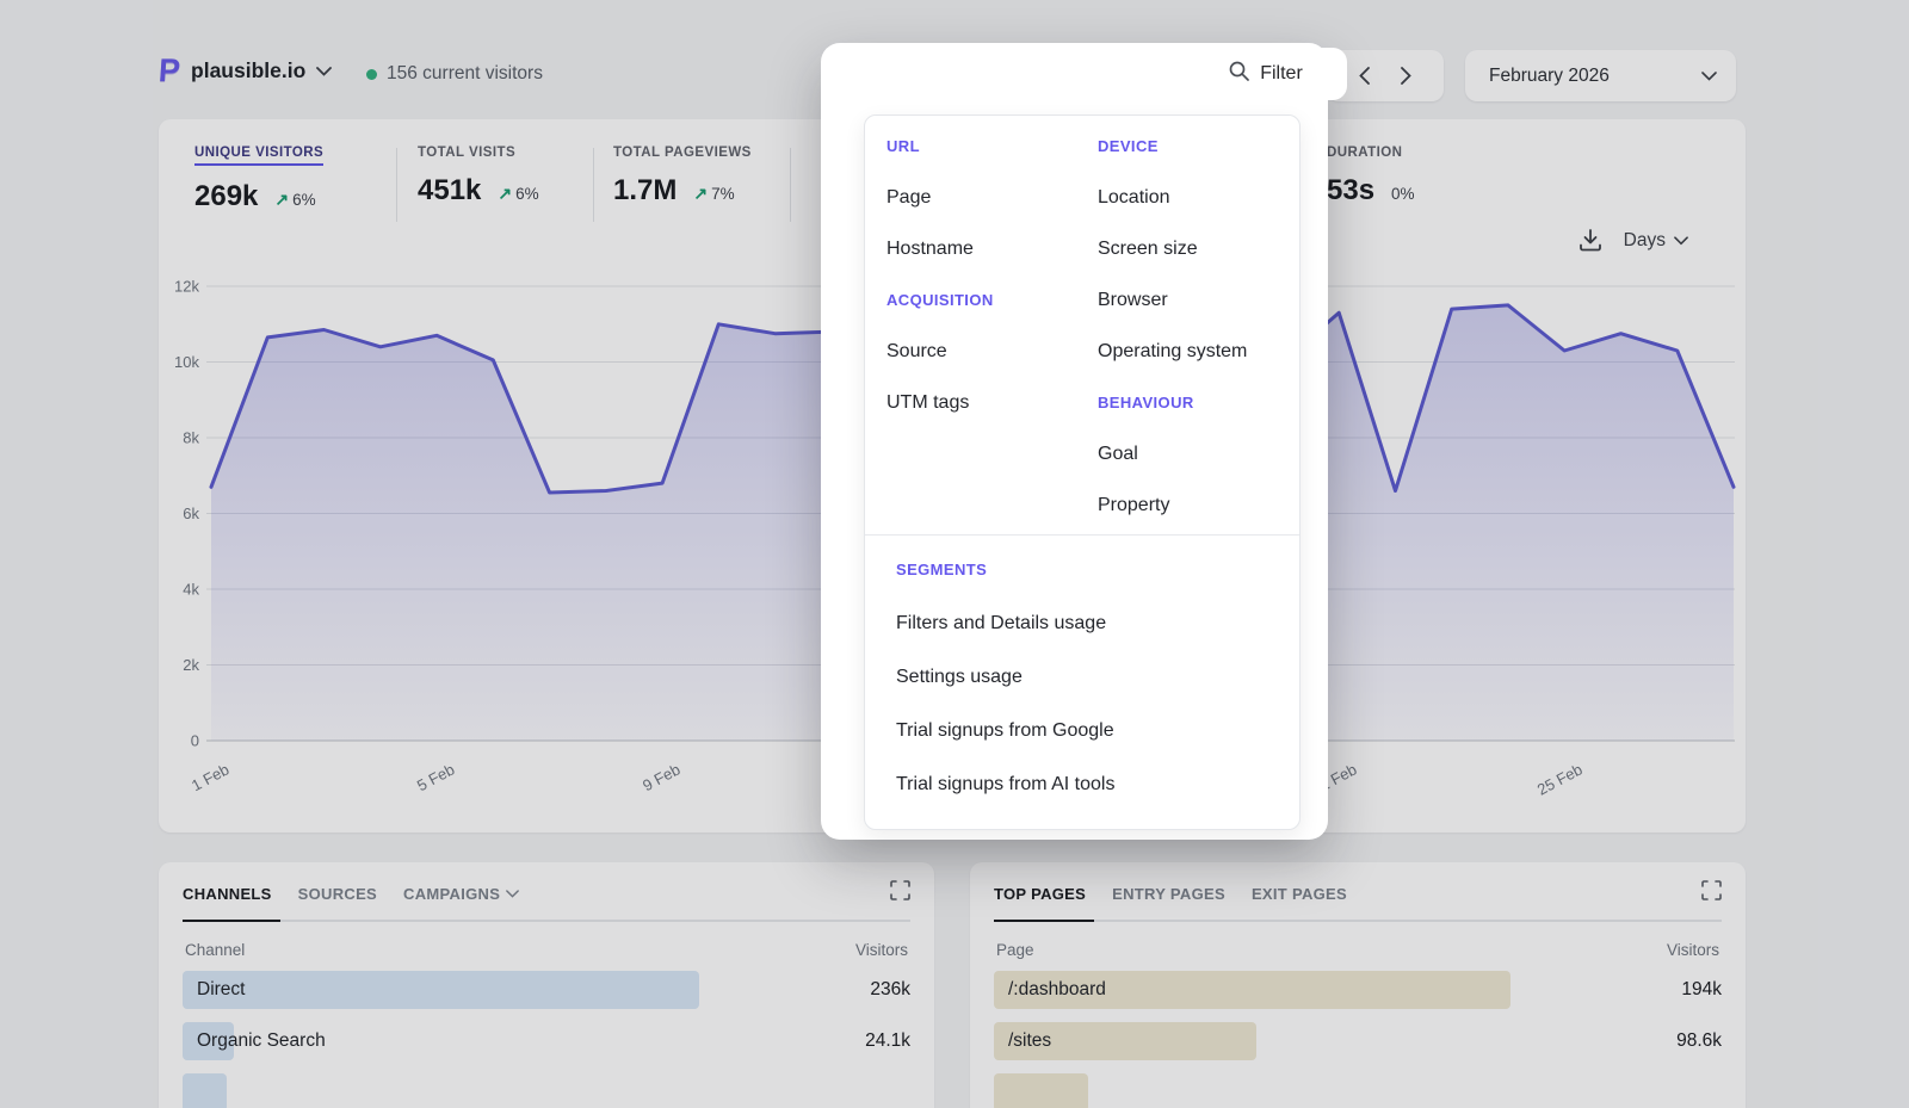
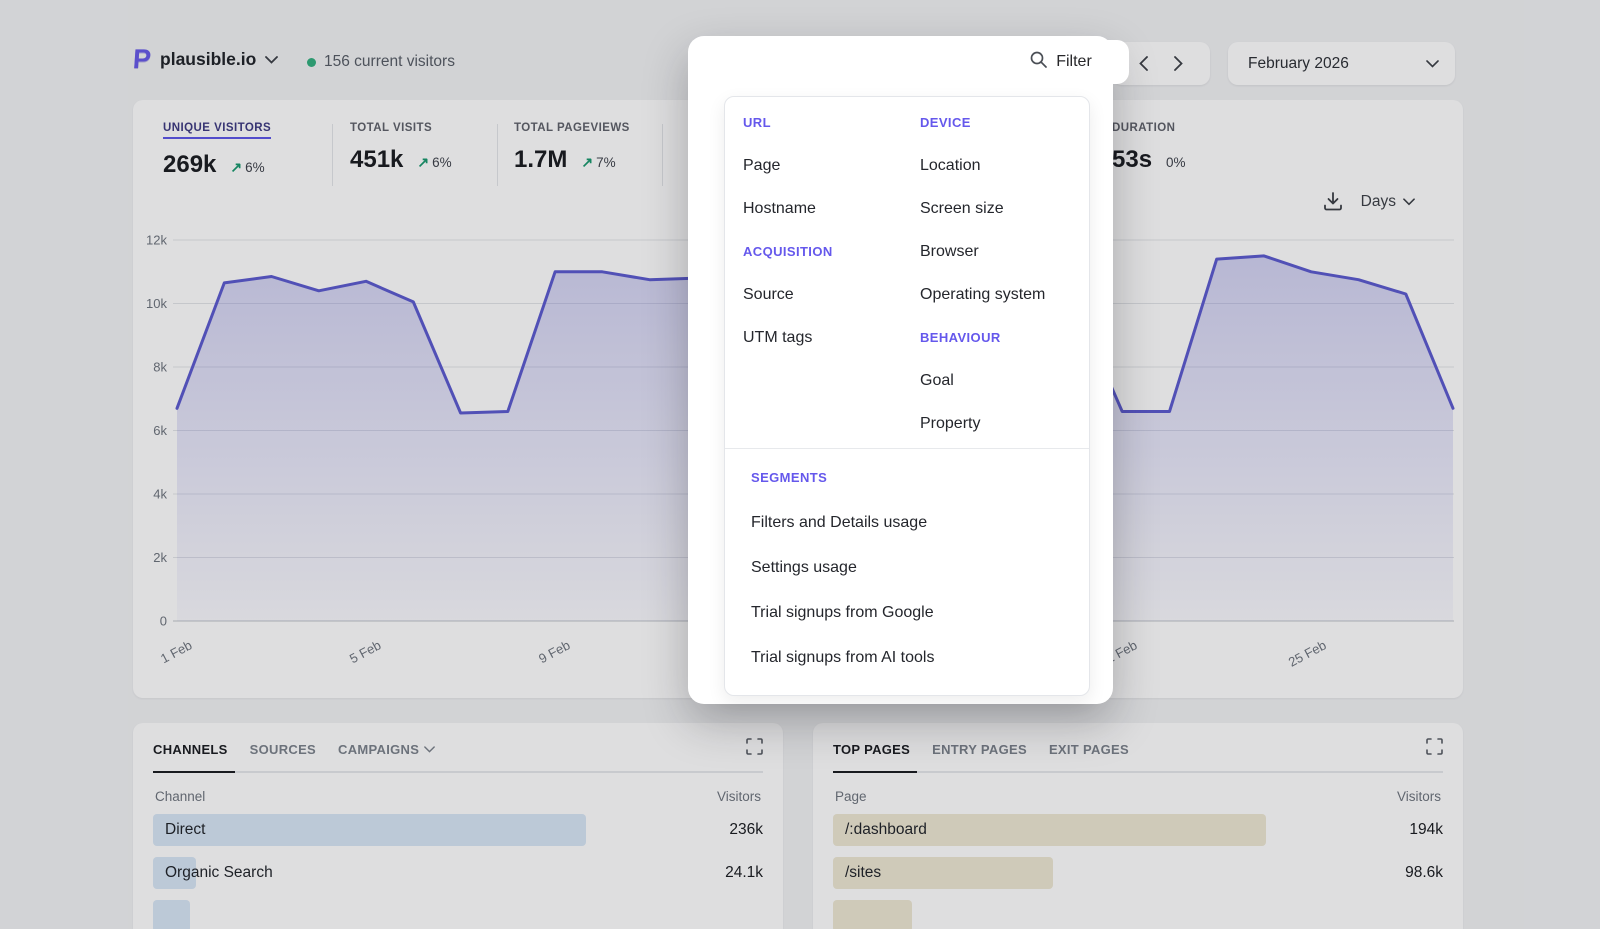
9 Feb: 6.8k -> 11.0k
21 Feb: 11.3k -> 6.6k
25 Feb: 10.3k -> 11.0k
